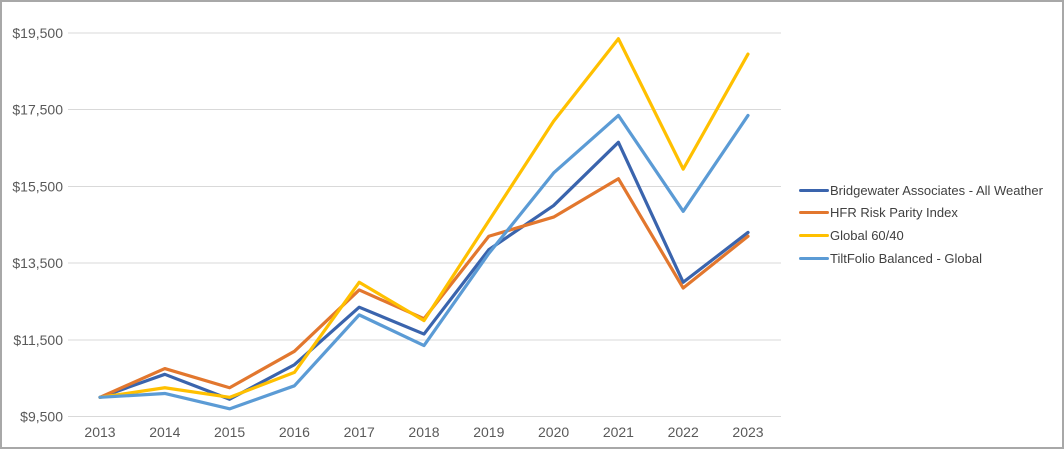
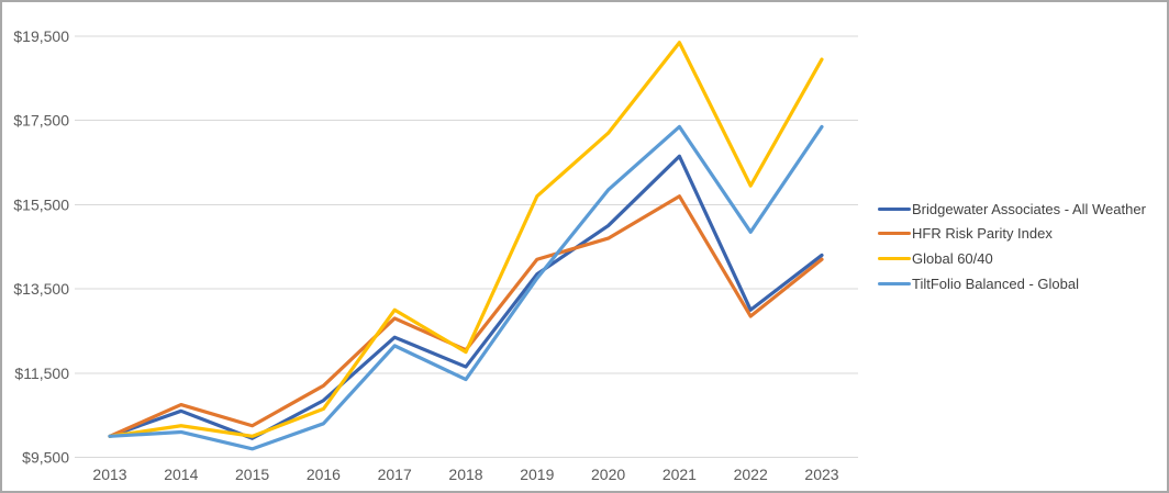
Global 60/40/2019: $14600 -> $15700
